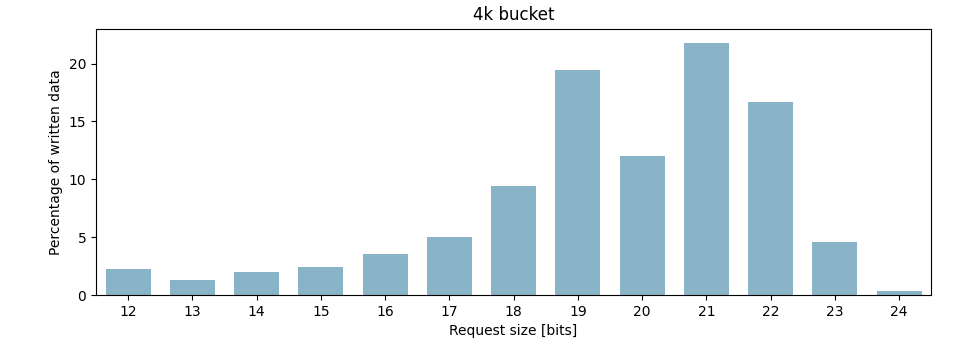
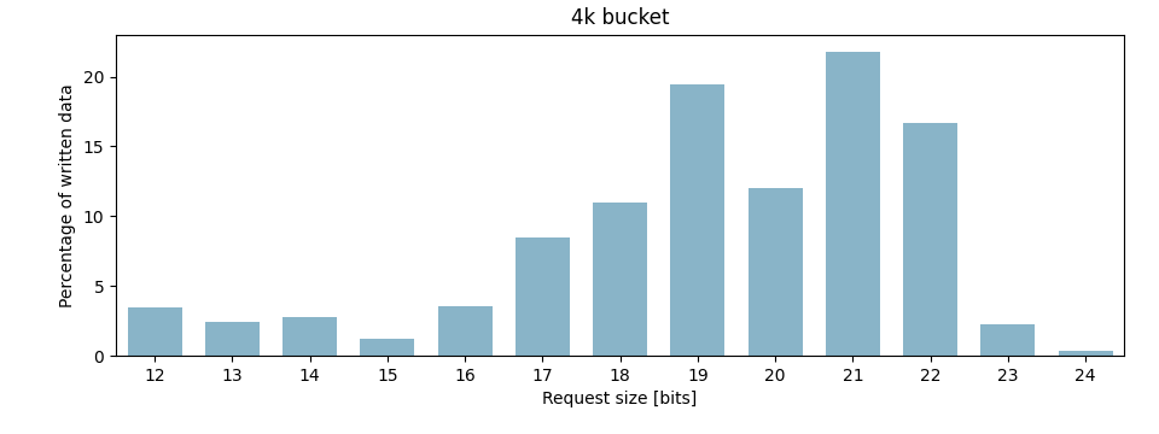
12: 2.3 -> 3.5
13: 1.3 -> 2.4
14: 2.0 -> 2.8
15: 2.4 -> 1.2
17: 5.0 -> 8.5
18: 9.4 -> 11.0
23: 4.6 -> 2.3
